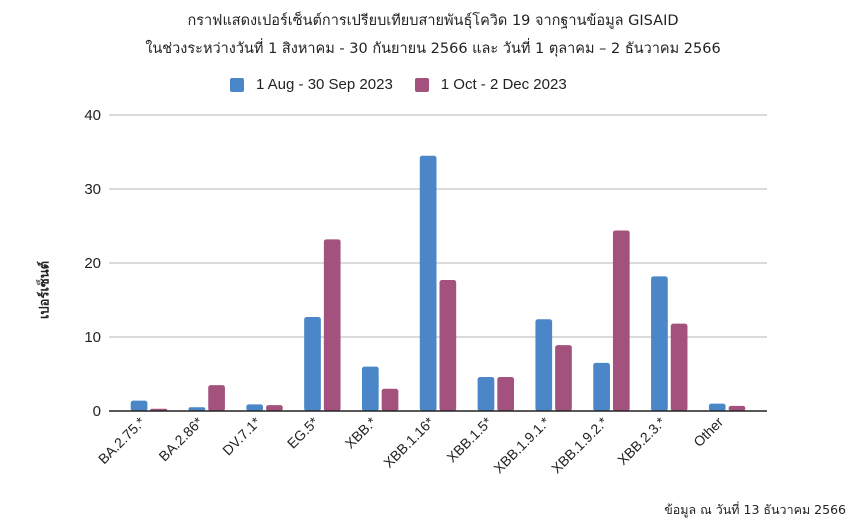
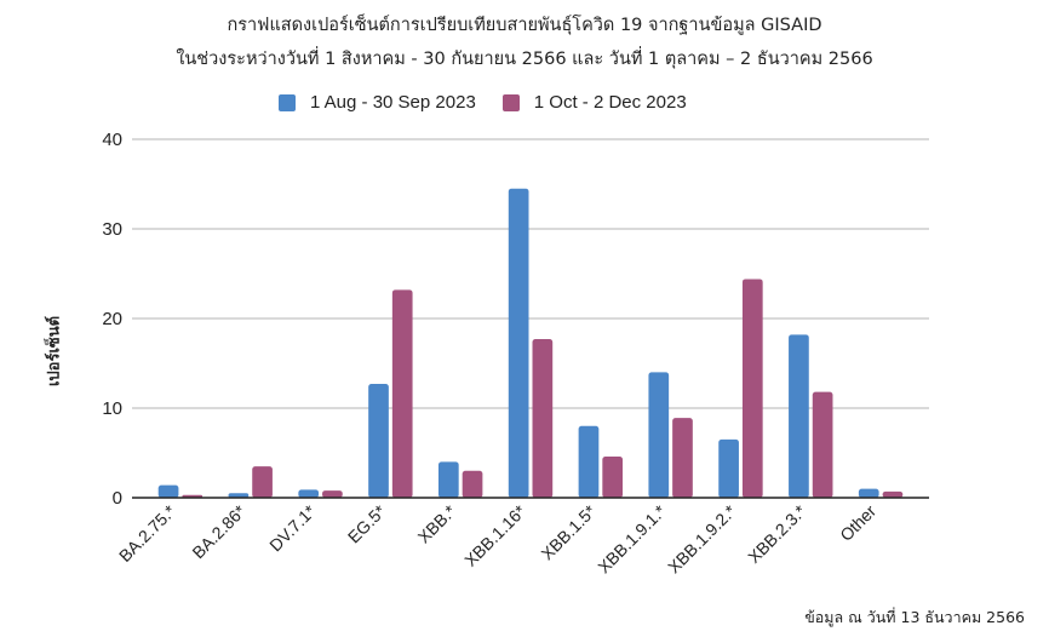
1 Aug - 30 Sep 2023/XBB.*: 6 -> 4
1 Aug - 30 Sep 2023/XBB.1.5*: 5 -> 8
1 Aug - 30 Sep 2023/XBB.1.9.1.*: 12 -> 14
